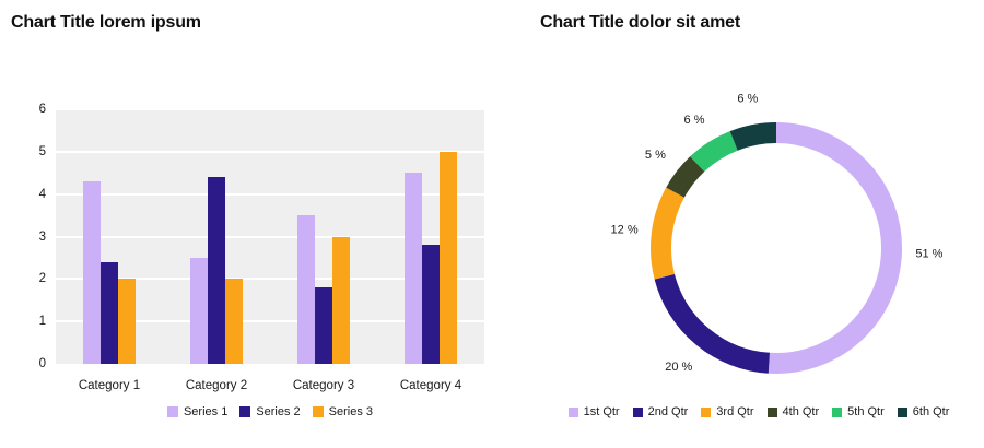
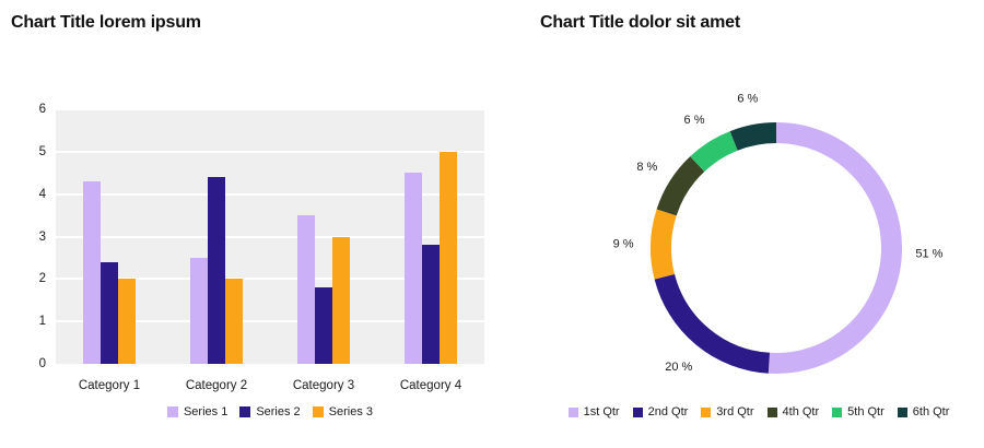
Chart Title dolor sit amet/3rd Qtr: 12 -> 9
Chart Title dolor sit amet/4th Qtr: 5 -> 8
